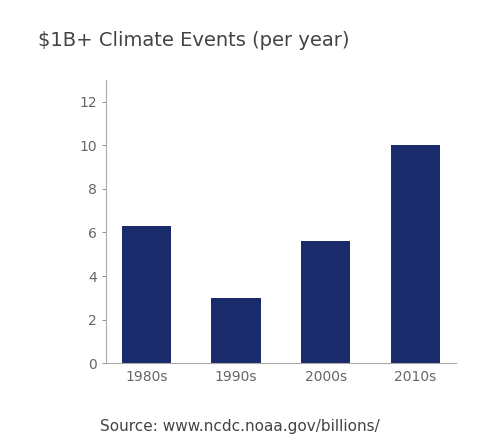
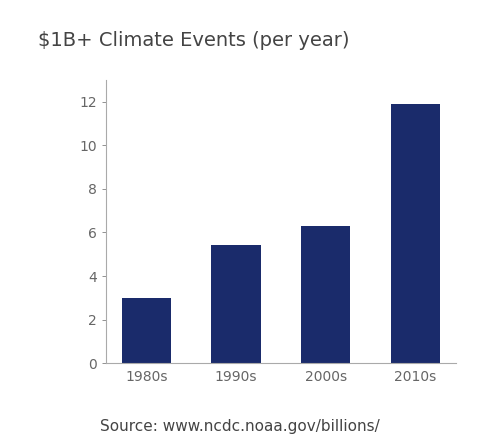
1980s: 6.3 -> 3.0
1990s: 3.0 -> 5.4
2000s: 5.6 -> 6.3
2010s: 10.0 -> 11.9
